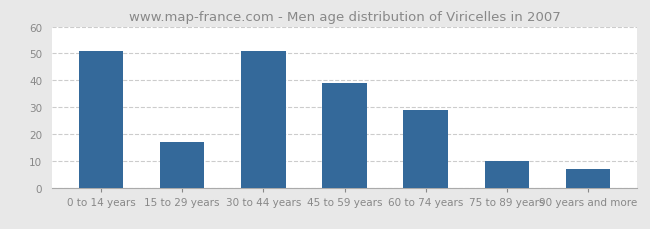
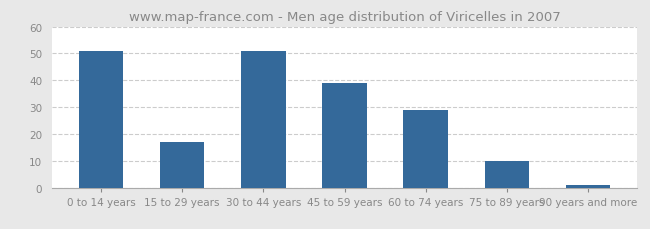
90 years and more: 7 -> 1
